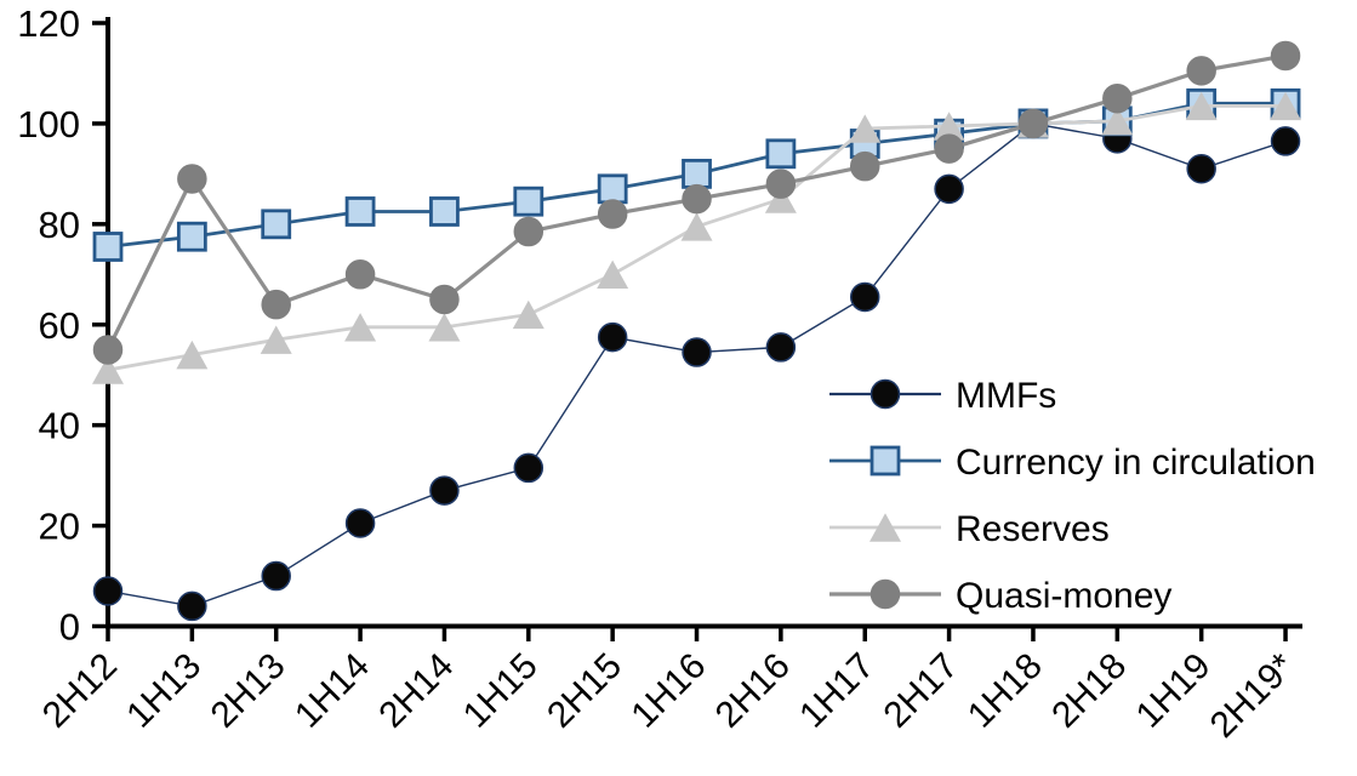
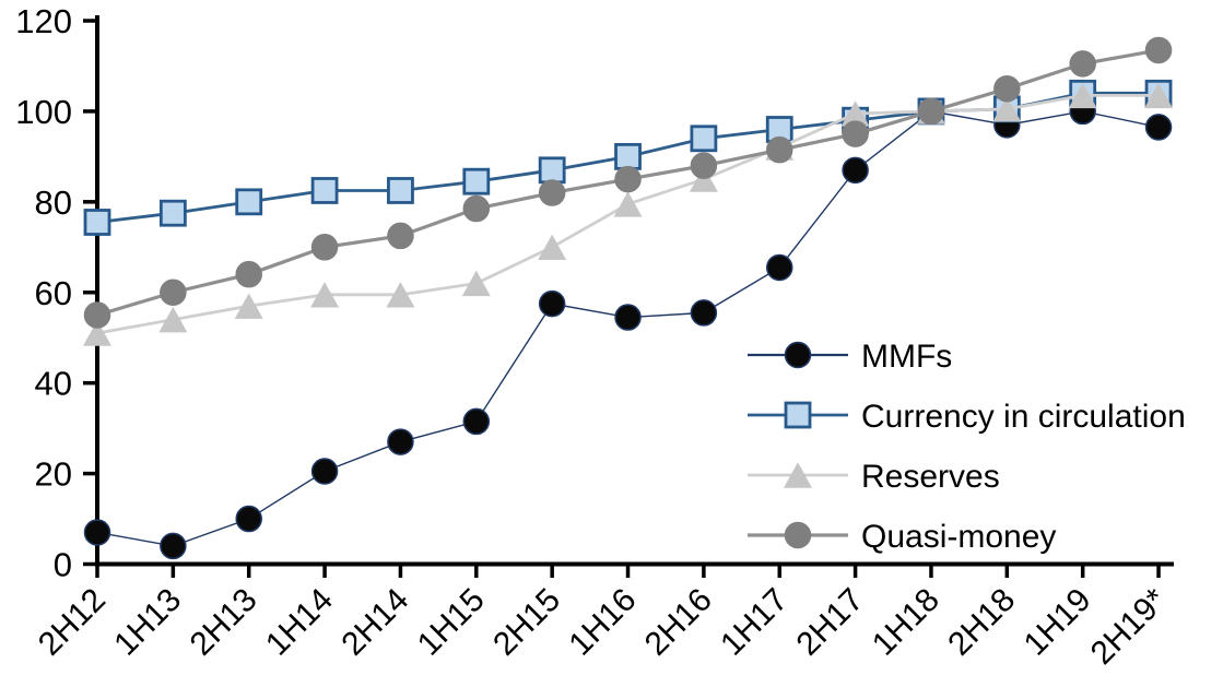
Quasi-money/1H13: 89 -> 60
Quasi-money/2H14: 65 -> 72
Reserves/1H17: 99 -> 92
MMFs/1H19: 91 -> 100
